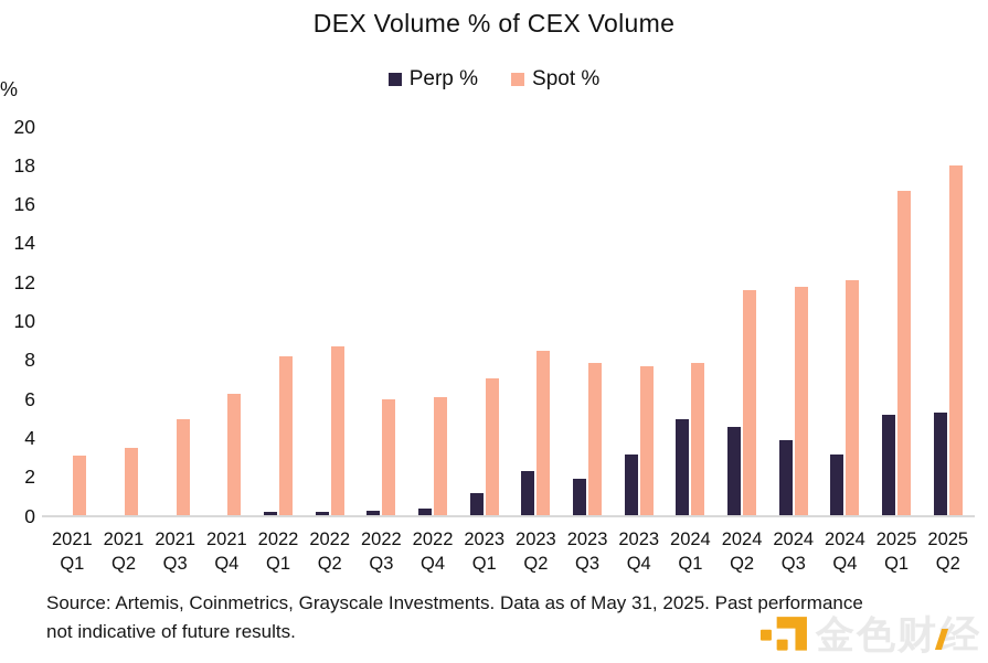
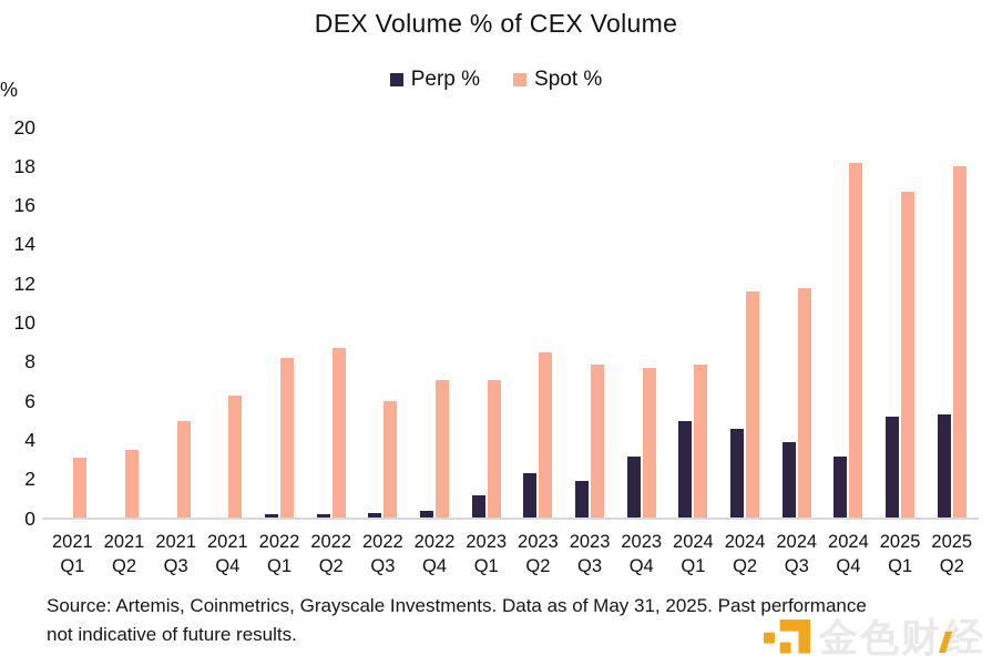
Spot %/2022 Q4: 6.1 -> 7.1
Spot %/2024 Q4: 12.1 -> 18.2
